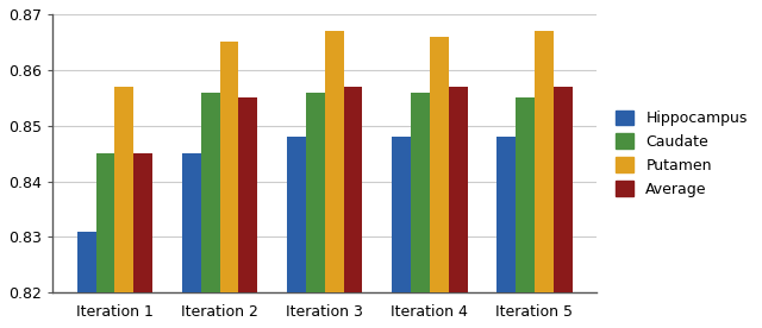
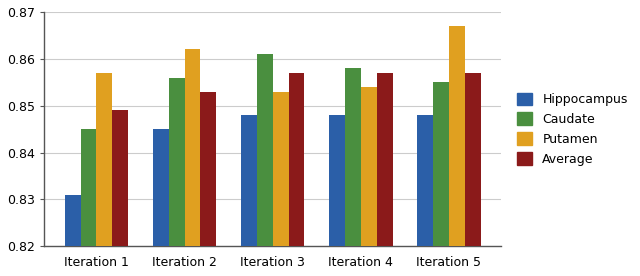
Average/Iteration 1: 0.845 -> 0.849
Putamen/Iteration 2: 0.865 -> 0.862
Average/Iteration 2: 0.855 -> 0.853
Caudate/Iteration 3: 0.856 -> 0.861
Putamen/Iteration 3: 0.867 -> 0.853
Caudate/Iteration 4: 0.856 -> 0.858
Putamen/Iteration 4: 0.866 -> 0.854
